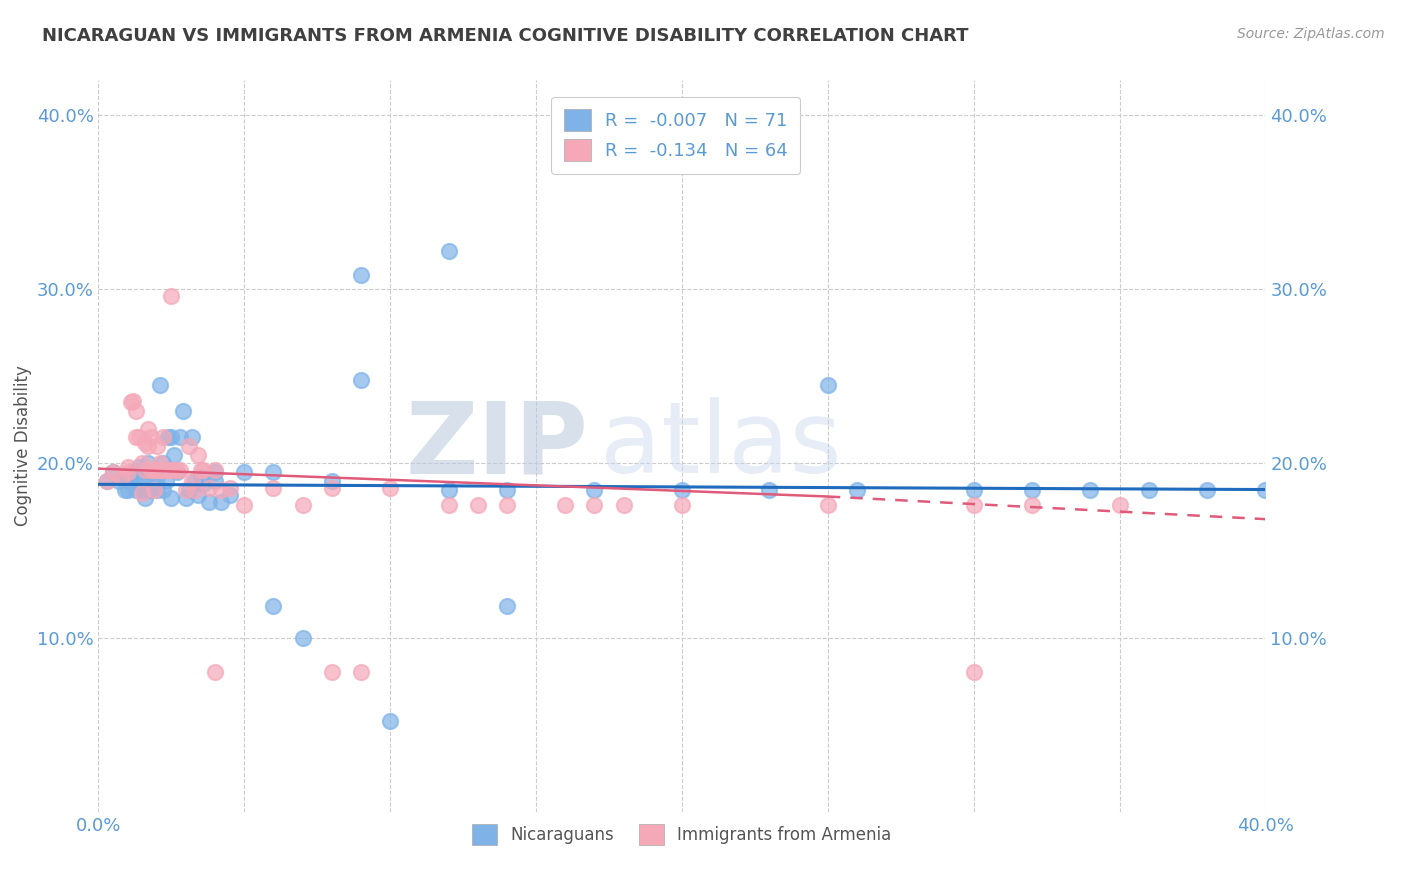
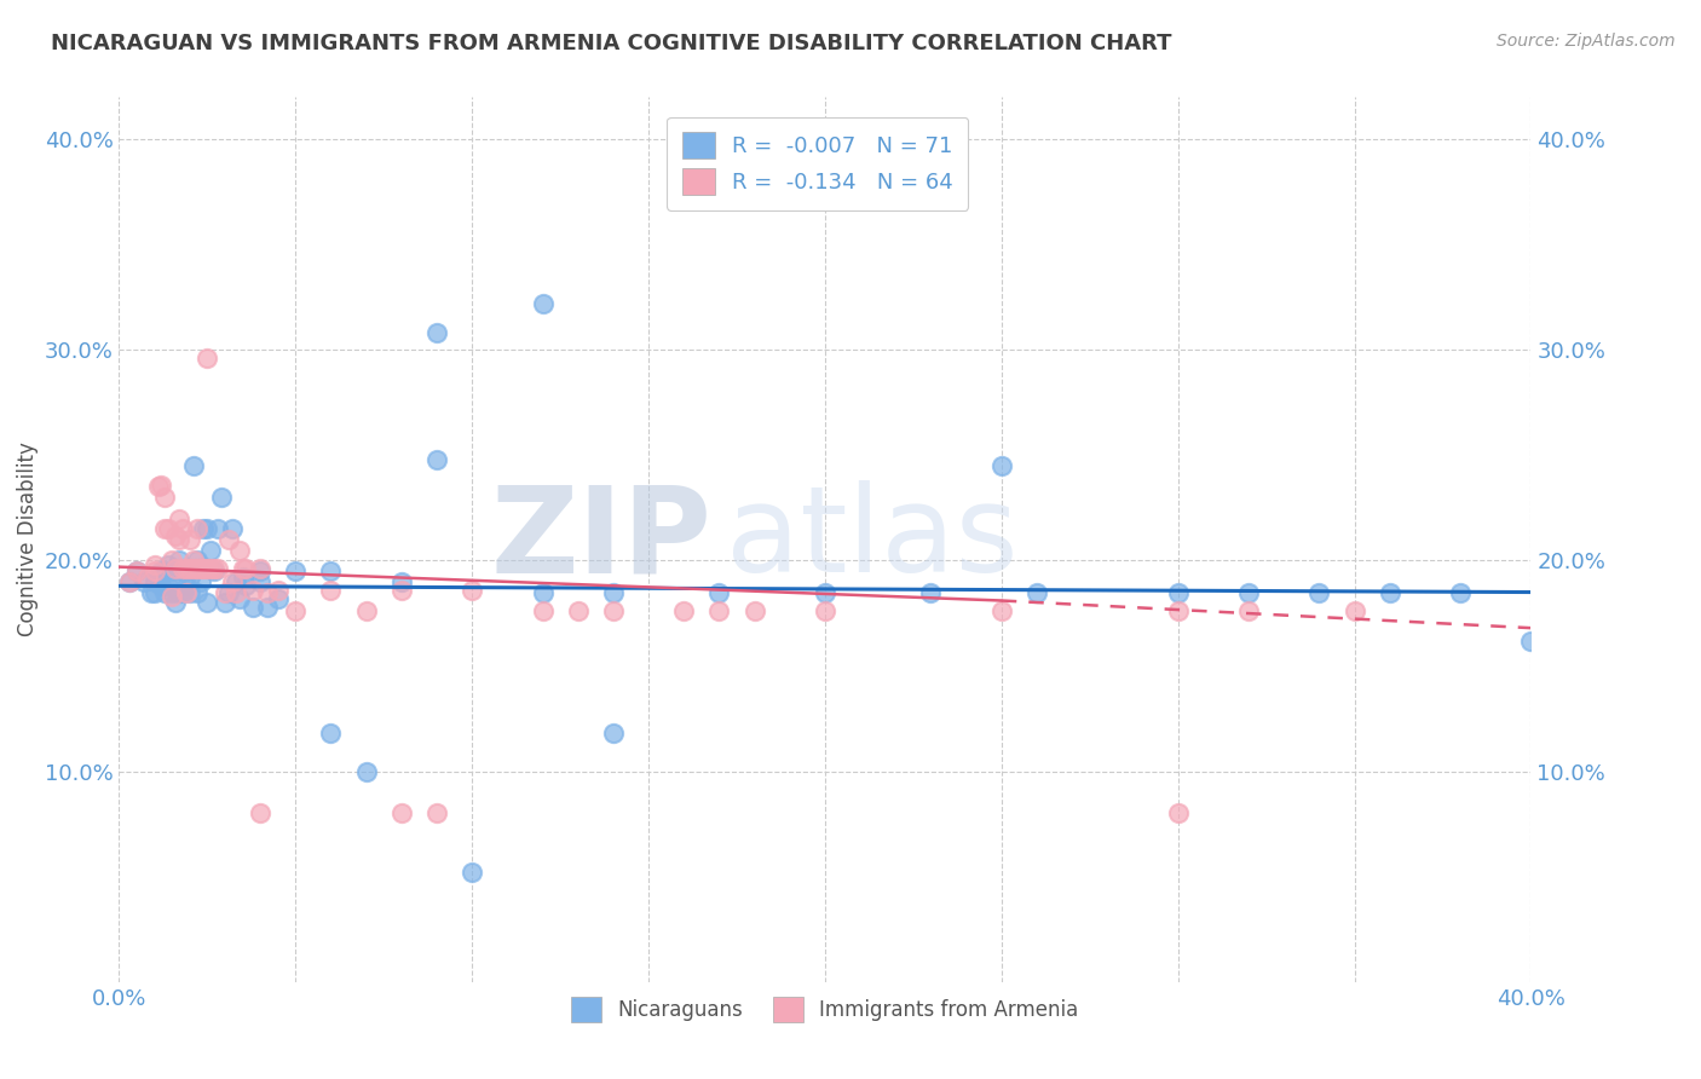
Nicaraguans/40.0%: 18.5% -> 16.2%
